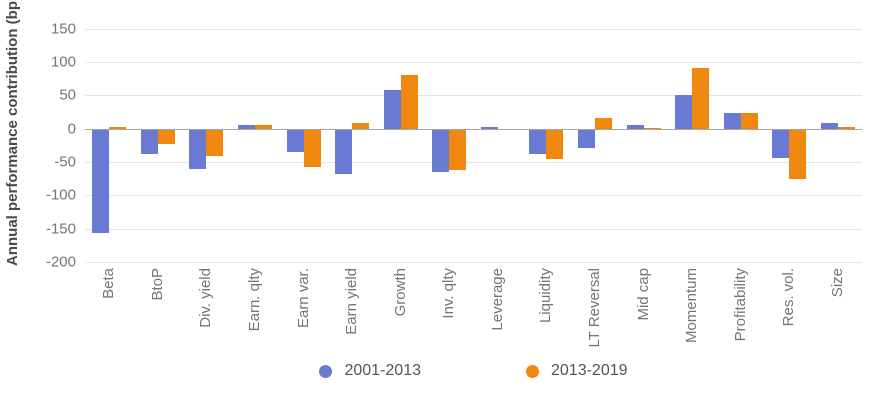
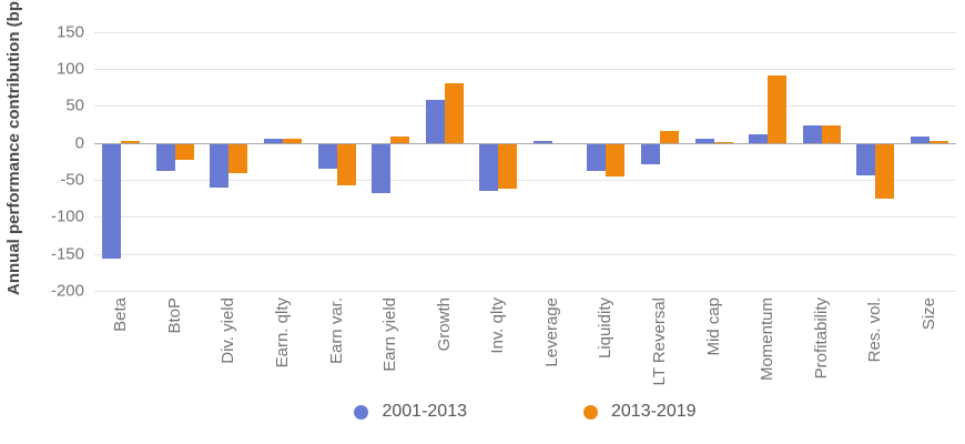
2001-2013/Momentum: 50 -> 10
